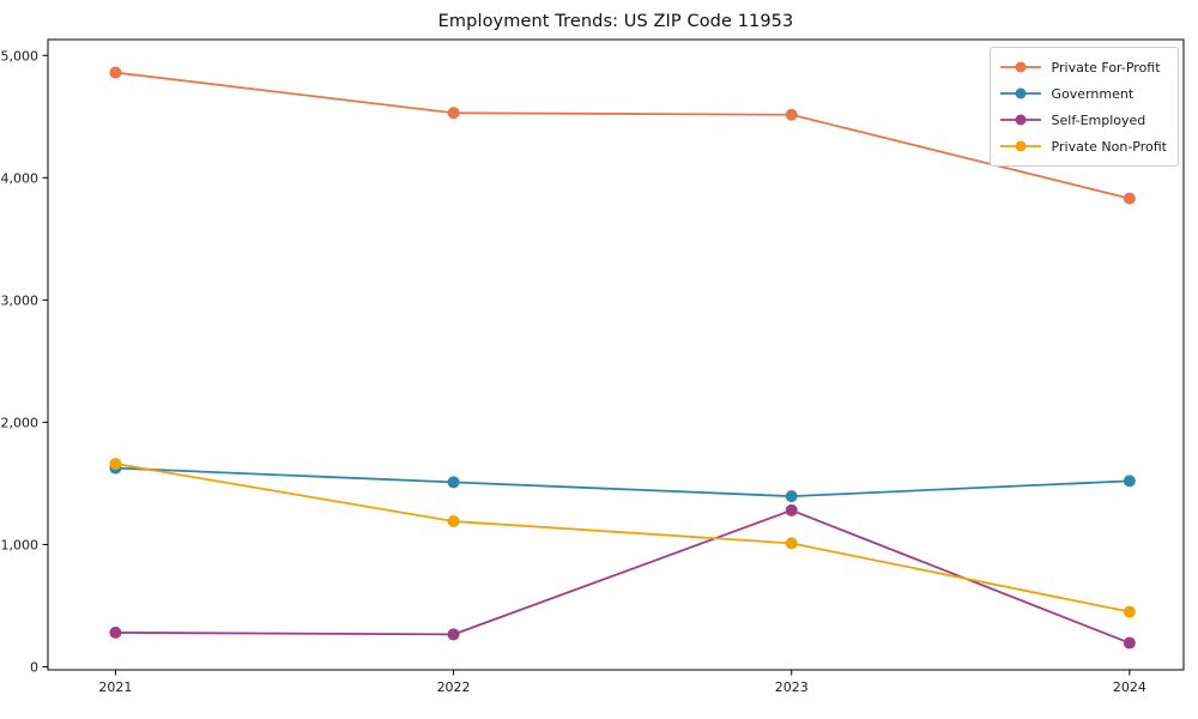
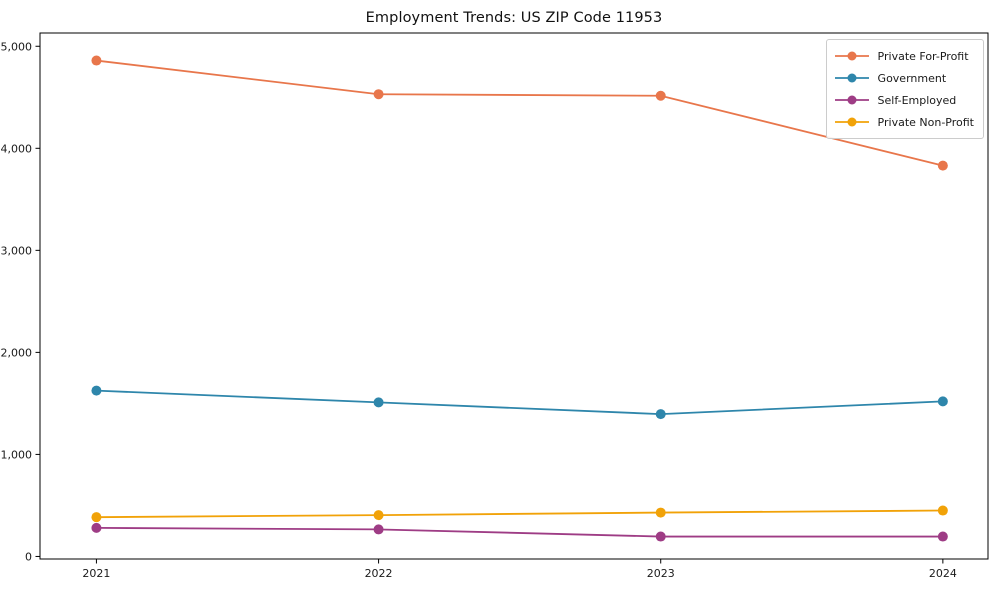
Private Non-Profit/2021: 1660 -> 380
Private Non-Profit/2022: 1190 -> 400
Self-Employed/2023: 1280 -> 200
Private Non-Profit/2023: 1010 -> 430
